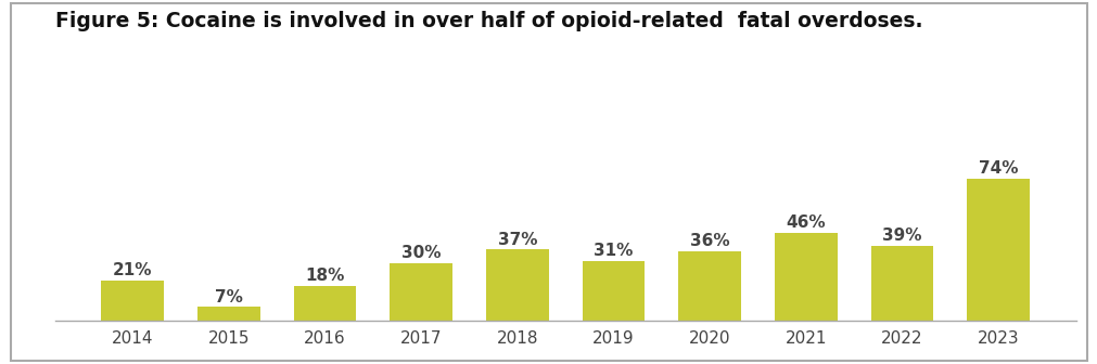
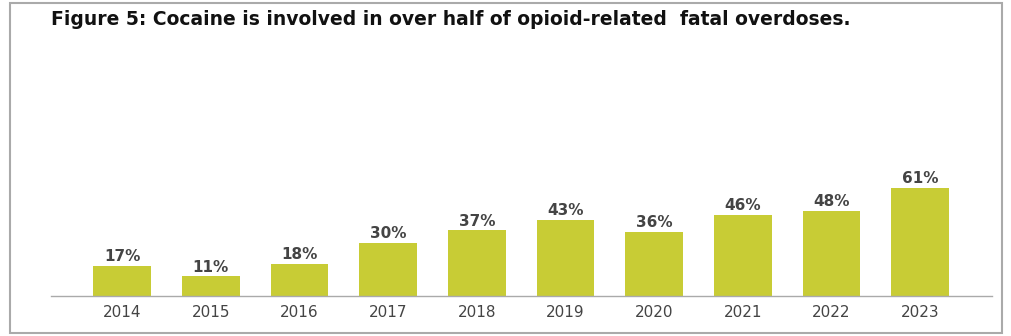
2014: 21% -> 17%
2015: 7% -> 11%
2019: 31% -> 43%
2022: 39% -> 48%
2023: 74% -> 61%
